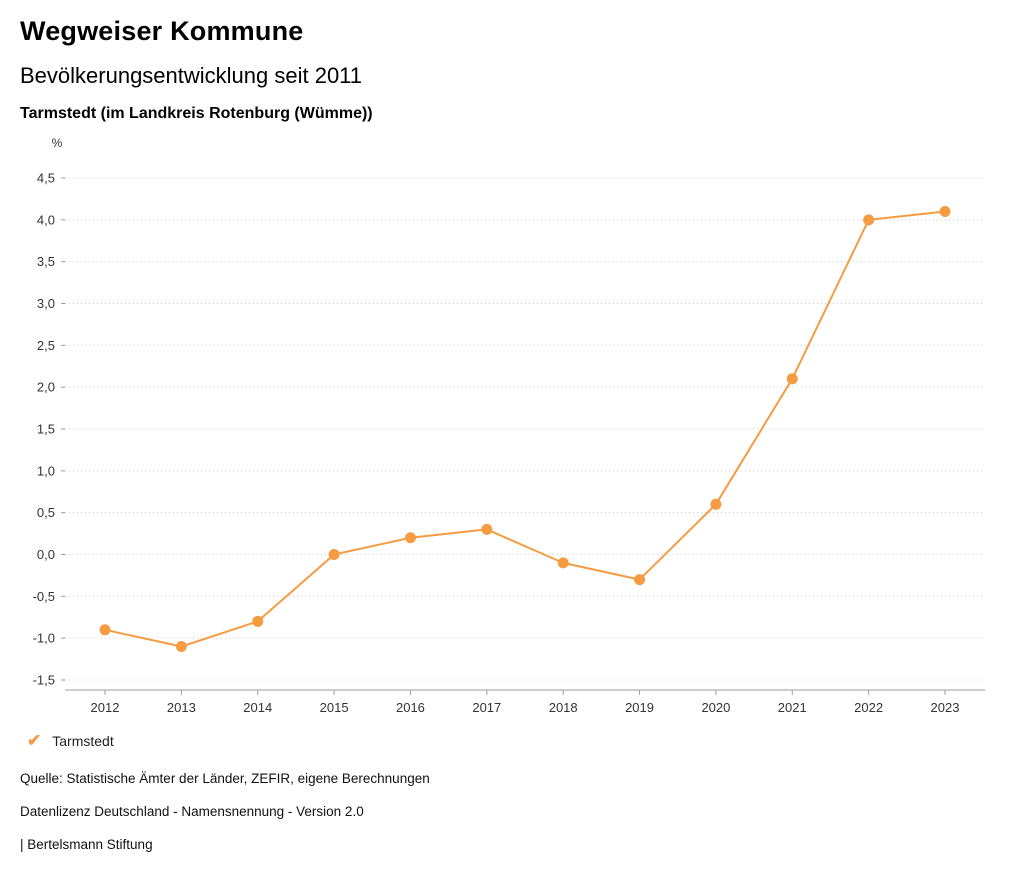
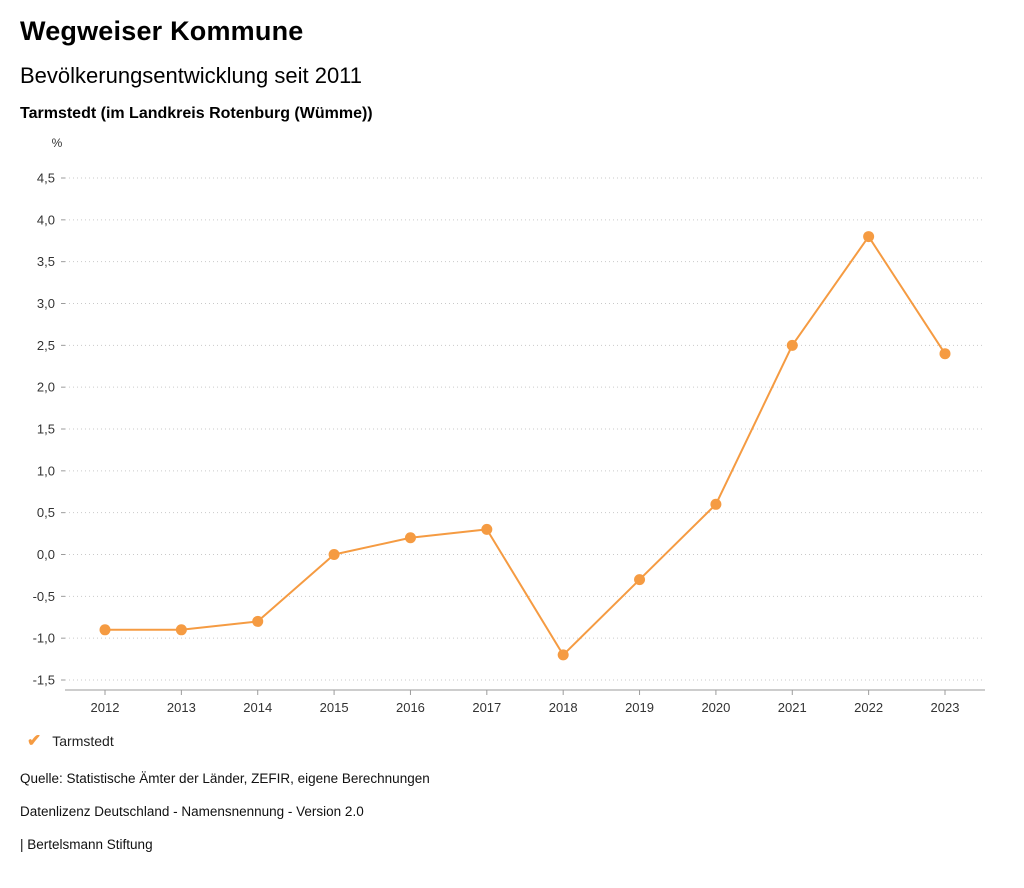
2013: -1,1 -> -0,9
2018: -0,1 -> -1,2
2021: 2,1 -> 2,5
2022: 4,0 -> 3,8
2023: 4,1 -> 2,4
